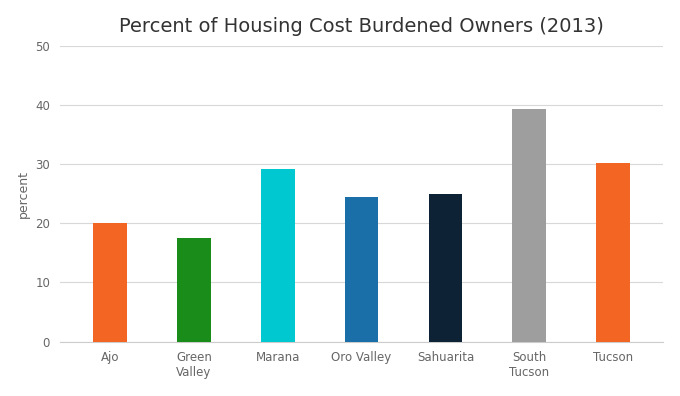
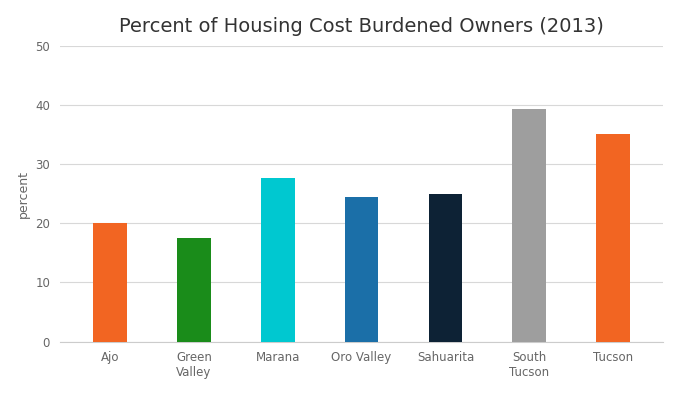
Marana: 29.2 -> 27.6
Tucson: 30.2 -> 35.0
